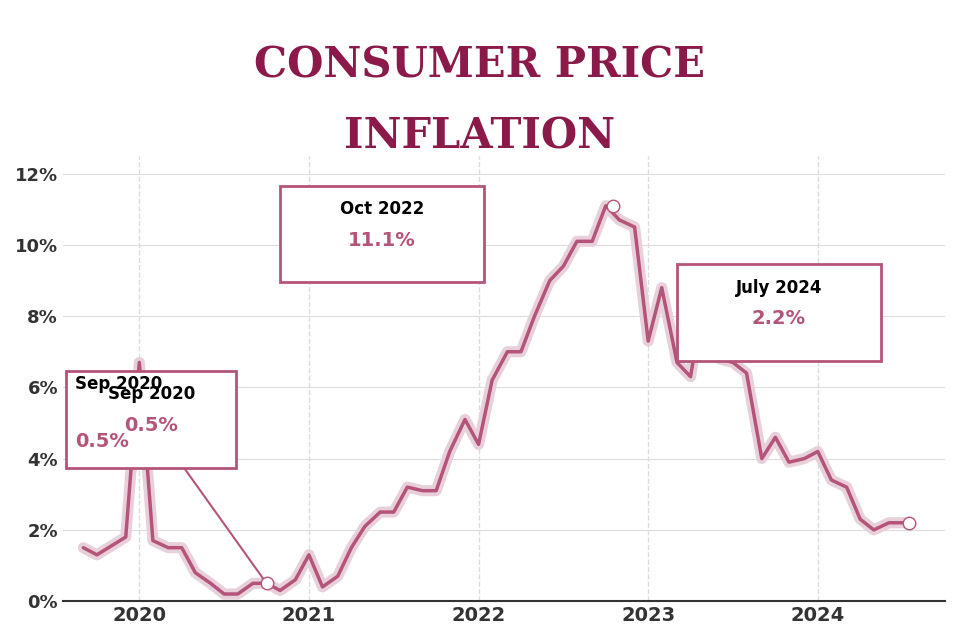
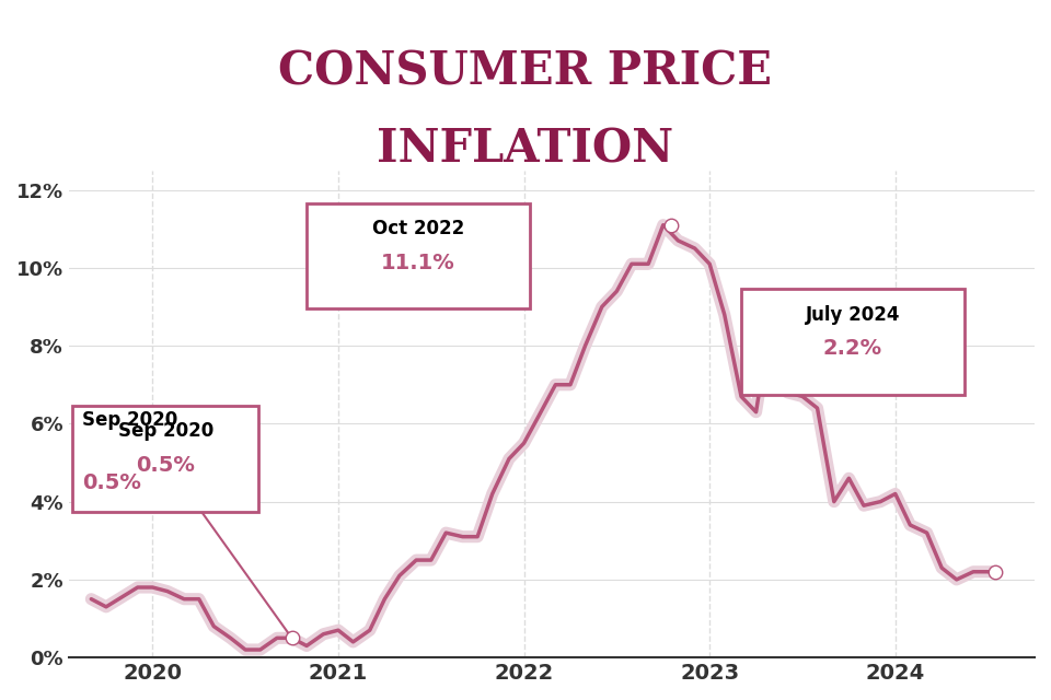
2020: 6.7% -> 1.8%
2021: 1.3% -> 0.7%
2022: 4.4% -> 5.5%
2023: 7.3% -> 10.1%
